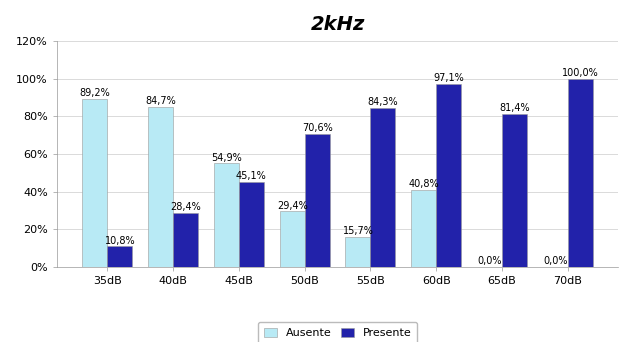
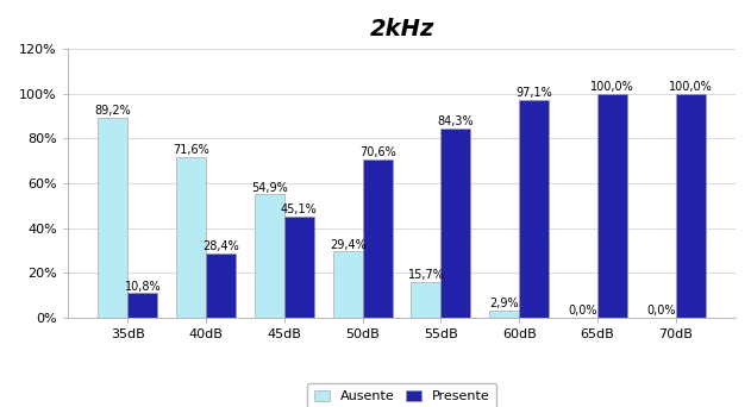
Ausente/40dB: 84,7% -> 71,6%
Ausente/60dB: 40,8% -> 2,9%
Presente/65dB: 81,4% -> 100,0%
